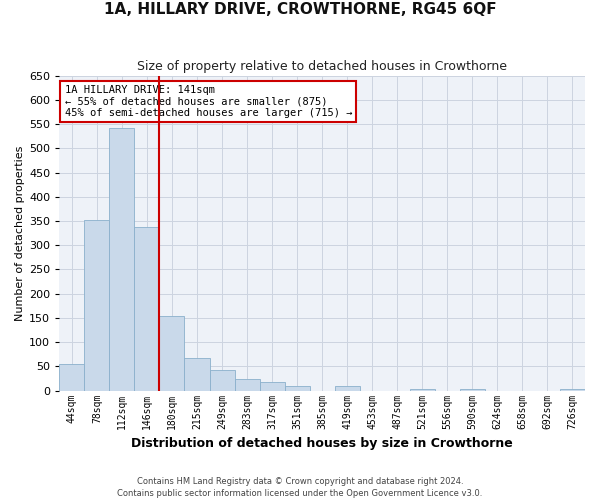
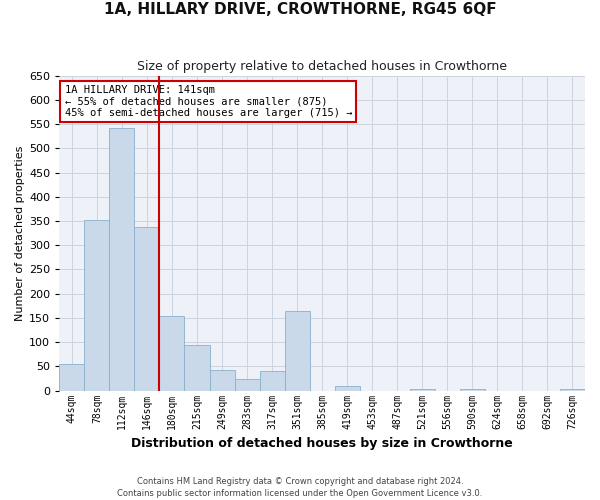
215sqm: 68 -> 95
317sqm: 18 -> 40
351sqm: 10 -> 165
